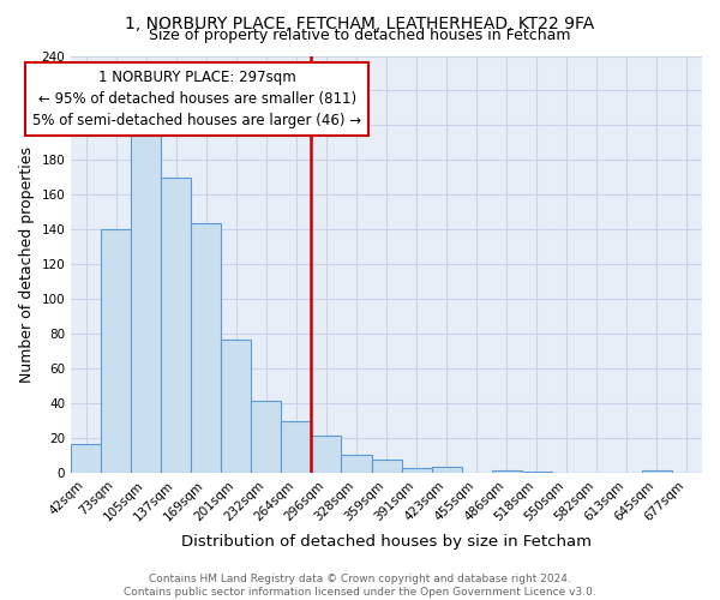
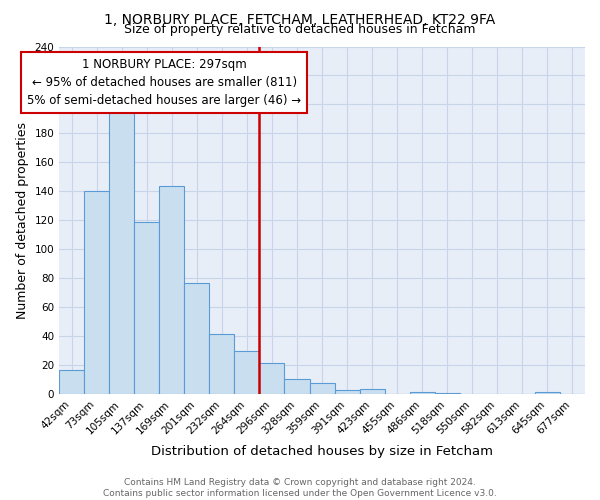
137sqm: 170 -> 119
